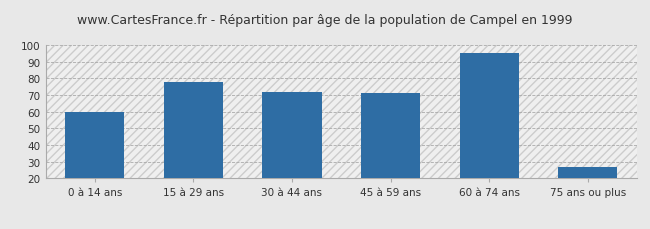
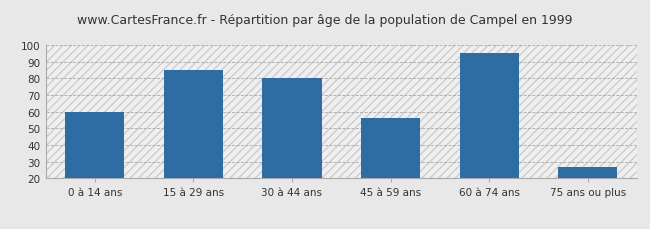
15 à 29 ans: 78 -> 85
30 à 44 ans: 72 -> 80
45 à 59 ans: 71 -> 56
